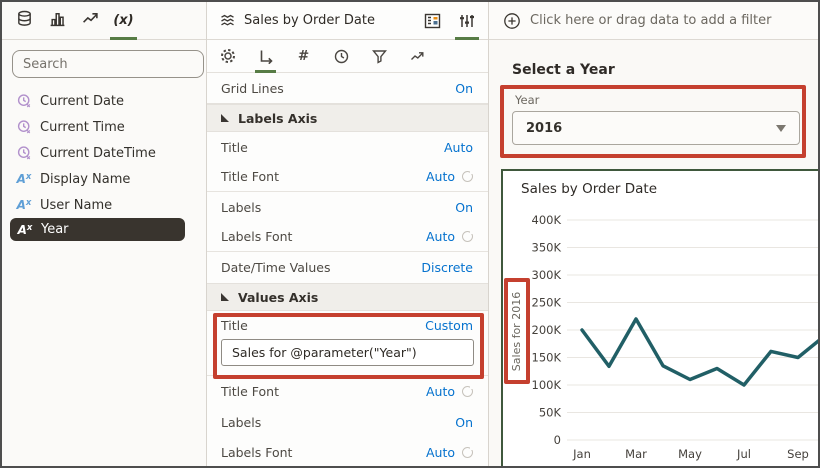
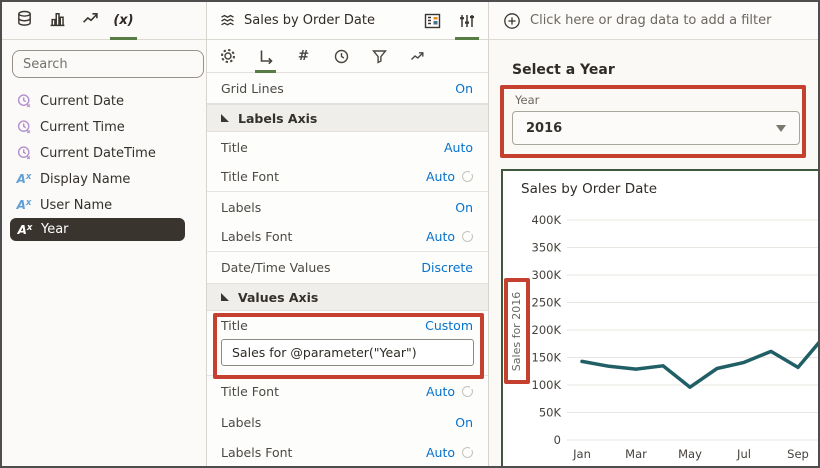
Jan: 200K -> 140K
Mar: 220K -> 130K
May: 110K -> 100K
Jul: 100K -> 140K
Sep: 150K -> 130K
